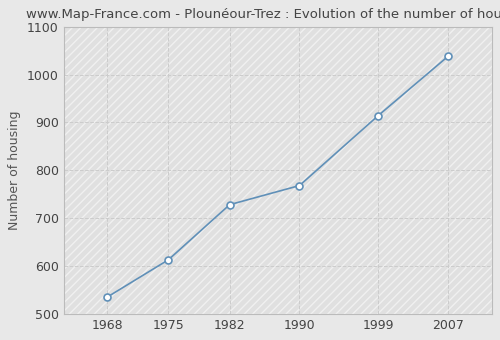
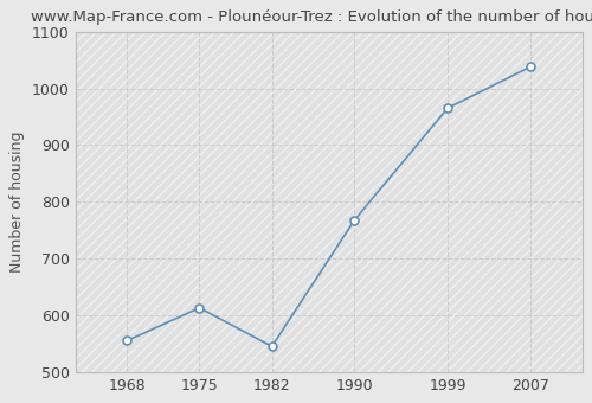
1968: 535 -> 555
1982: 728 -> 545
1999: 914 -> 965
